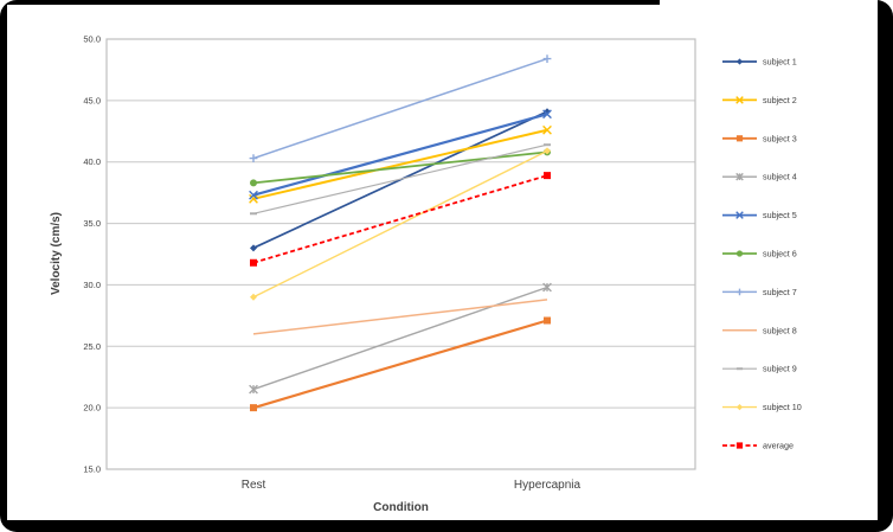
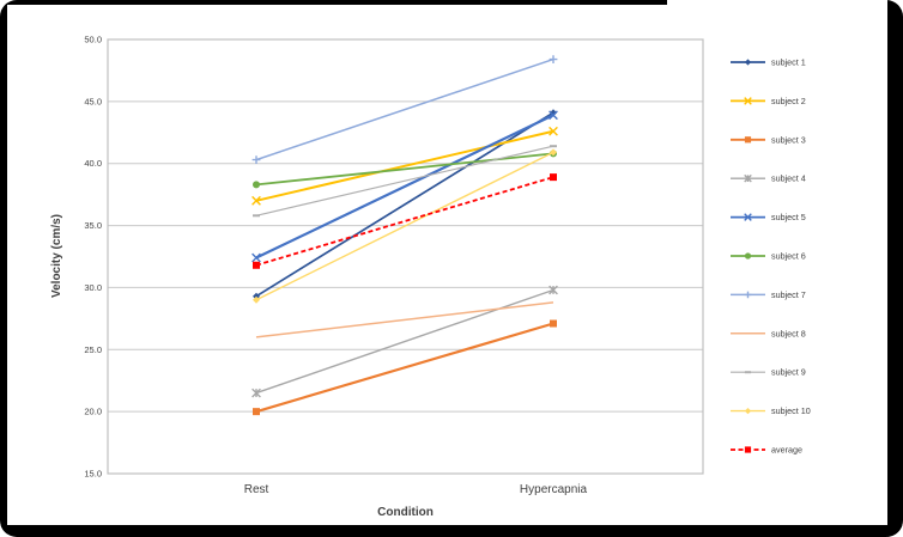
subject 1/Rest: 33.0 -> 29.3
subject 5/Rest: 37.3 -> 32.4
